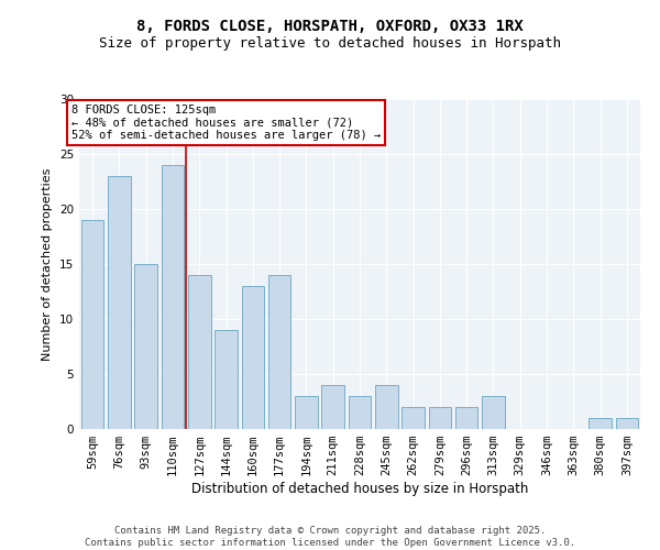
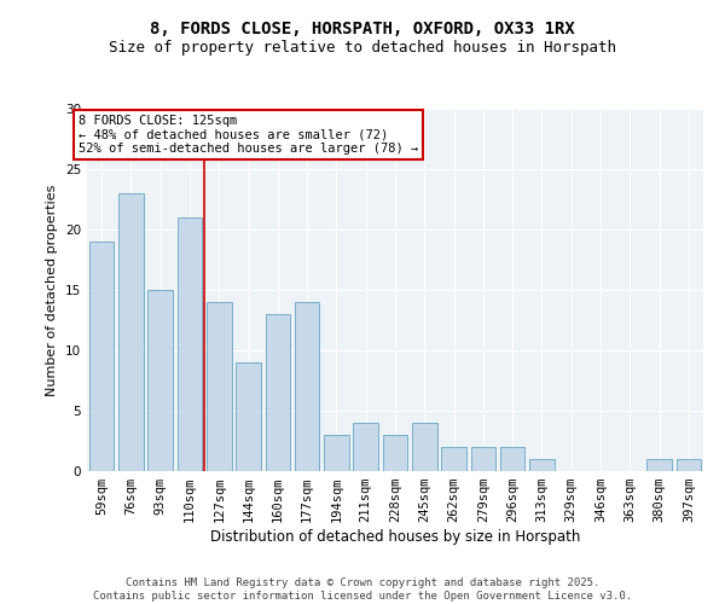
110sqm: 24 -> 21
313sqm: 3 -> 1
